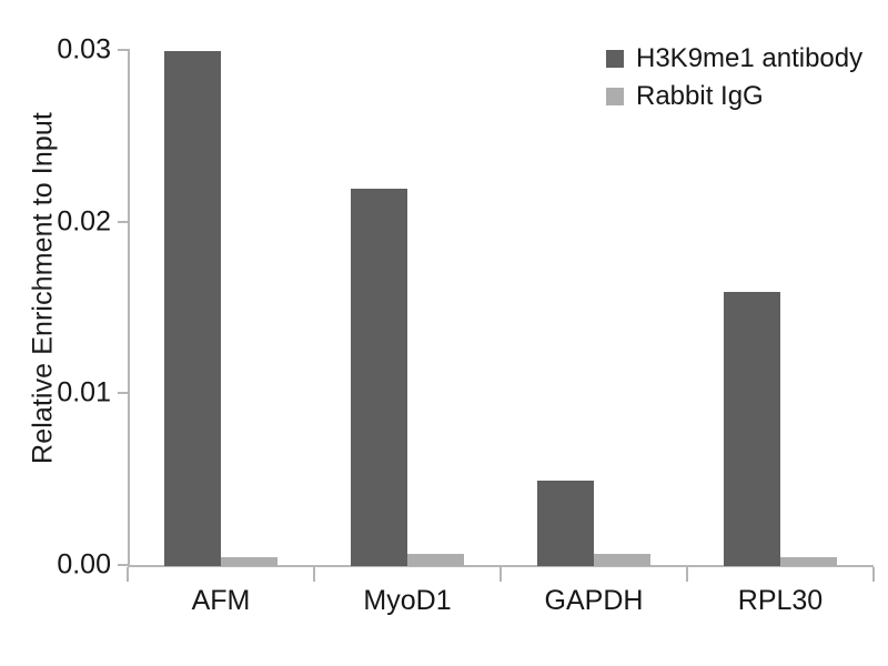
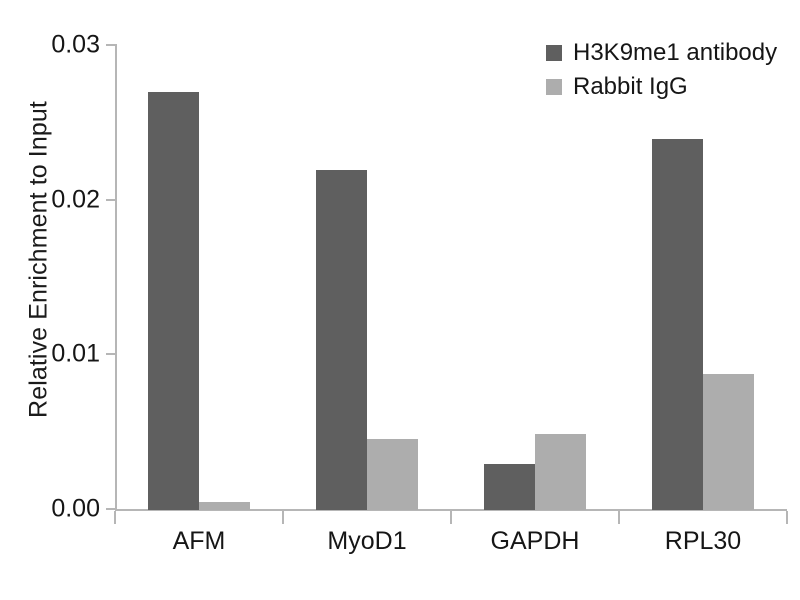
H3K9me1 antibody/AFM: 0.030 -> 0.027
Rabbit IgG/MyoD1: 0.0007 -> 0.0046
H3K9me1 antibody/GAPDH: 0.005 -> 0.003
Rabbit IgG/GAPDH: 0.0007 -> 0.0049
H3K9me1 antibody/RPL30: 0.016 -> 0.024
Rabbit IgG/RPL30: 0.0005 -> 0.0088
